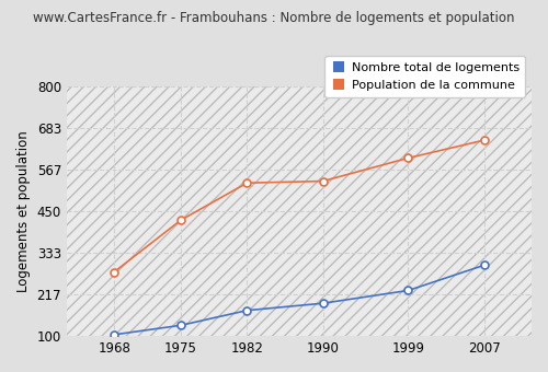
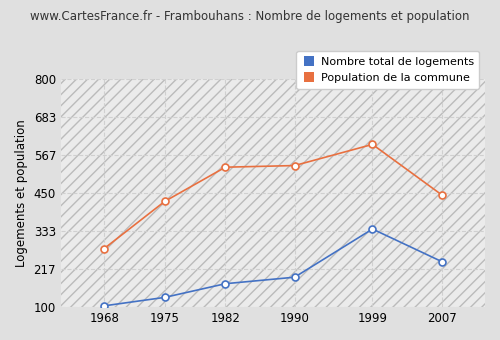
Nombre total de logements/1999: 228 -> 340
Nombre total de logements/2007: 299 -> 240
Population de la commune/2007: 650 -> 445
